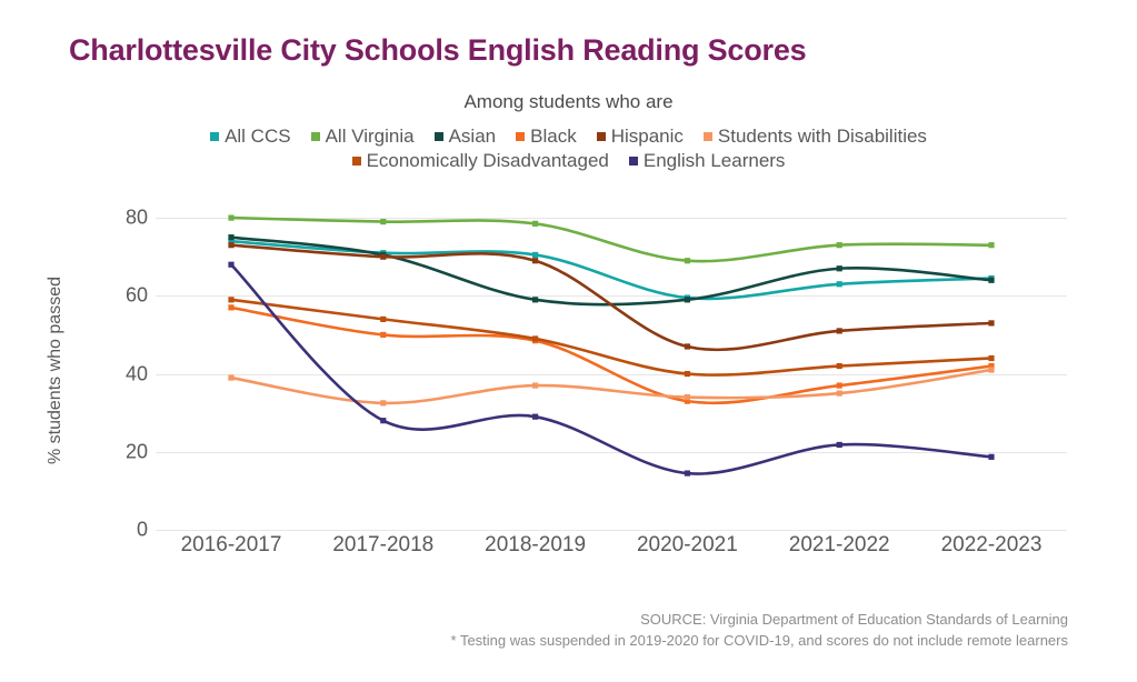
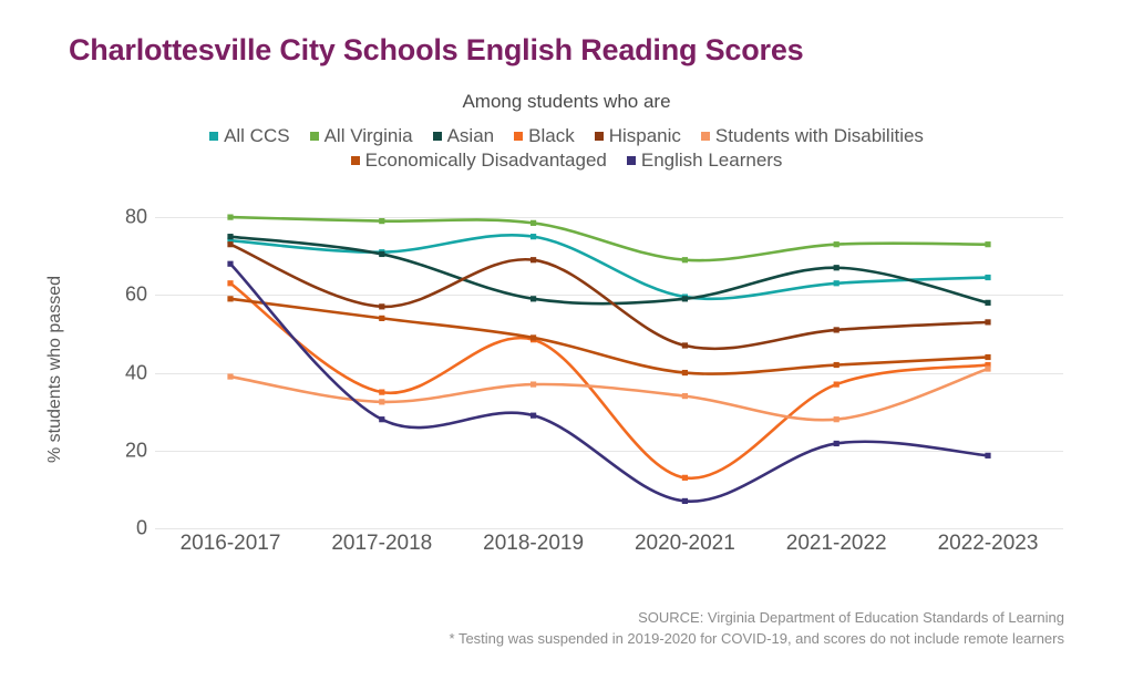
Black/2016-2017: 57 -> 63
Black/2017-2018: 50 -> 35
Hispanic/2017-2018: 70 -> 57
All CCS/2018-2019: 70 -> 75
Black/2020-2021: 33 -> 13
English Learners/2020-2021: 14 -> 7
Students with Disabilities/2021-2022: 35 -> 28
Asian/2022-2023: 64 -> 58
